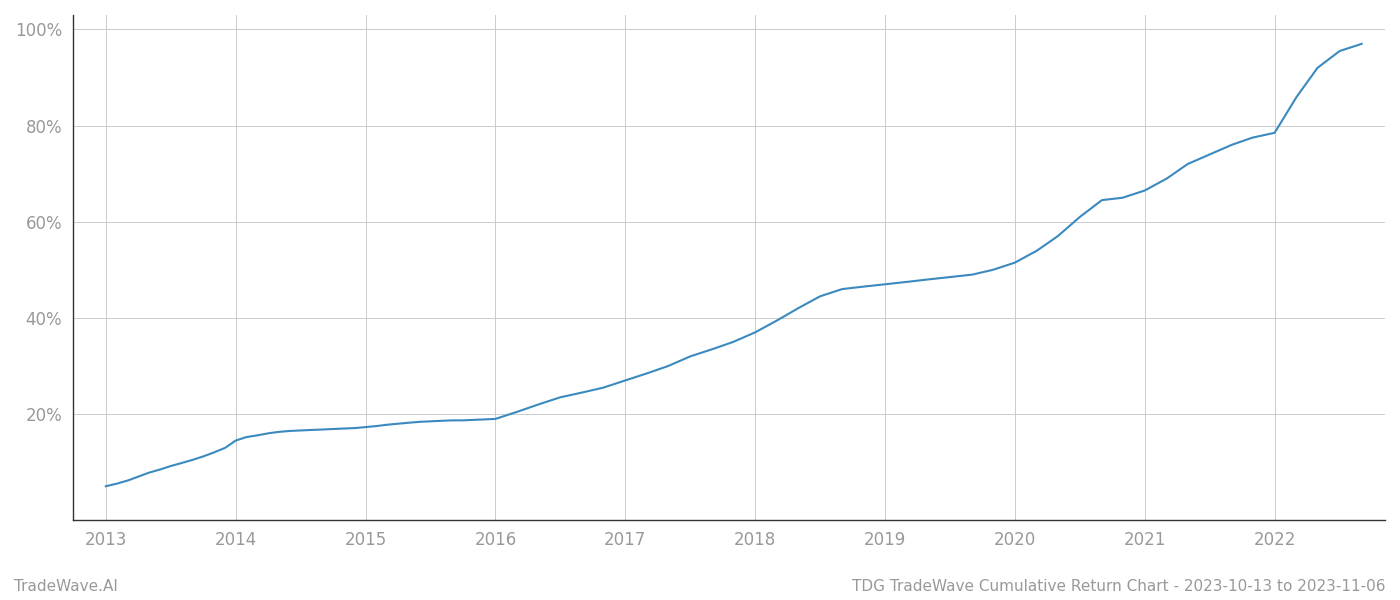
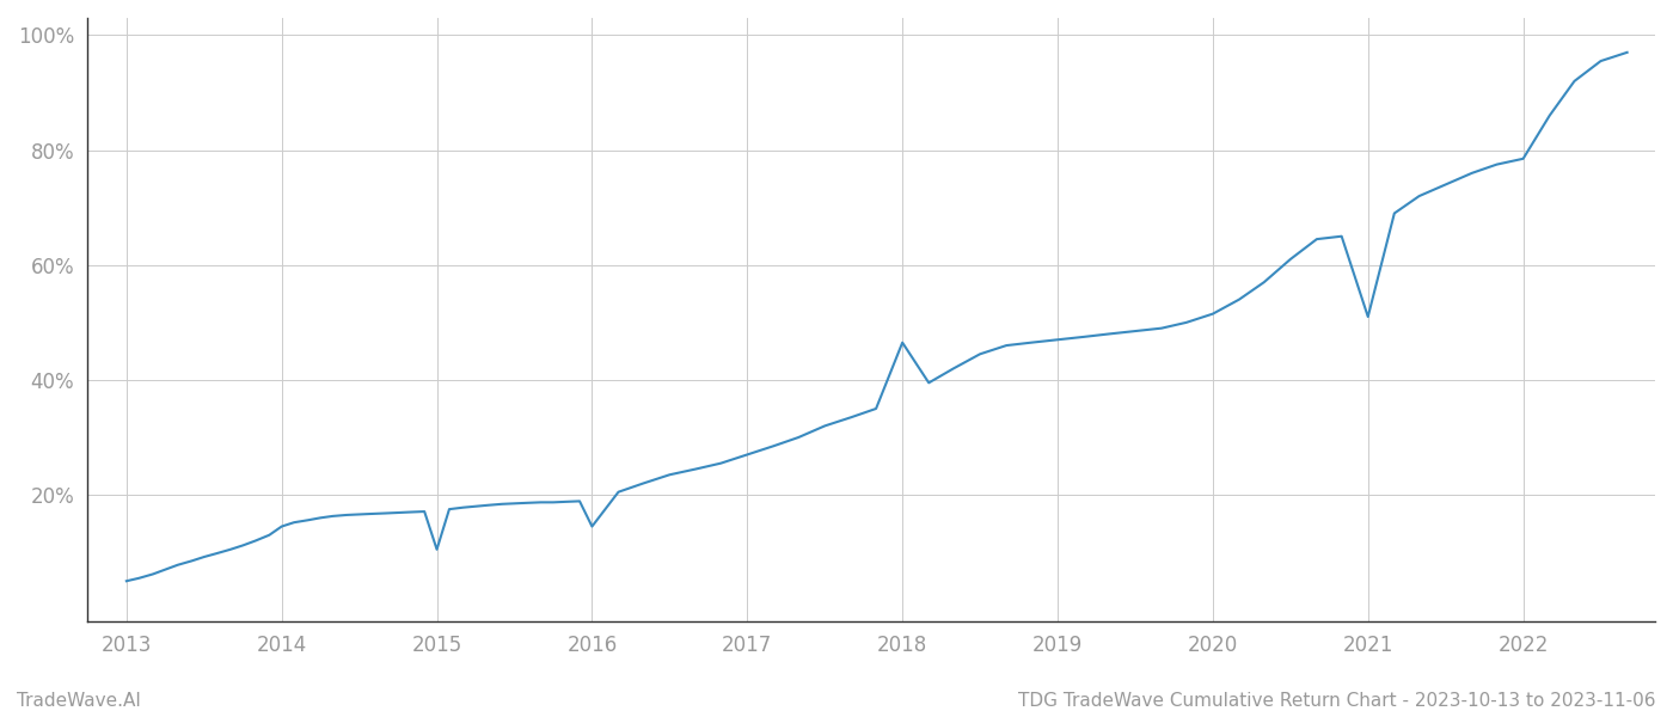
2015: 17.3% -> 10.5%
2016: 19.0% -> 14.5%
2018: 37.0% -> 46.5%
2021: 66.5% -> 51.0%
